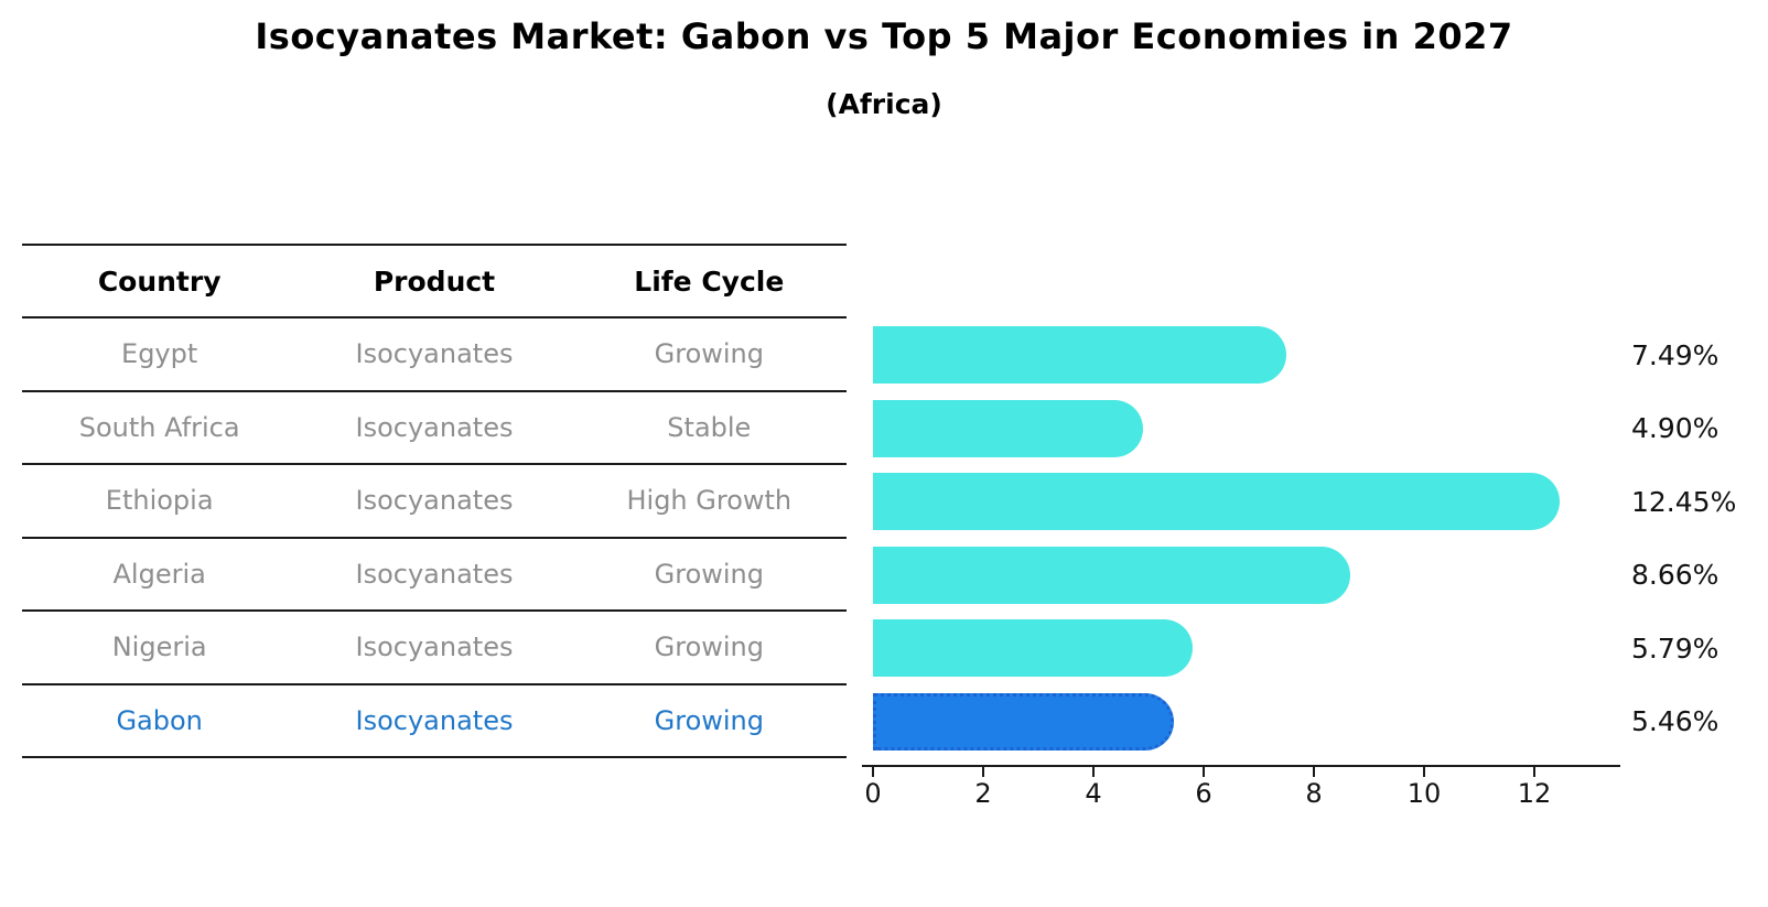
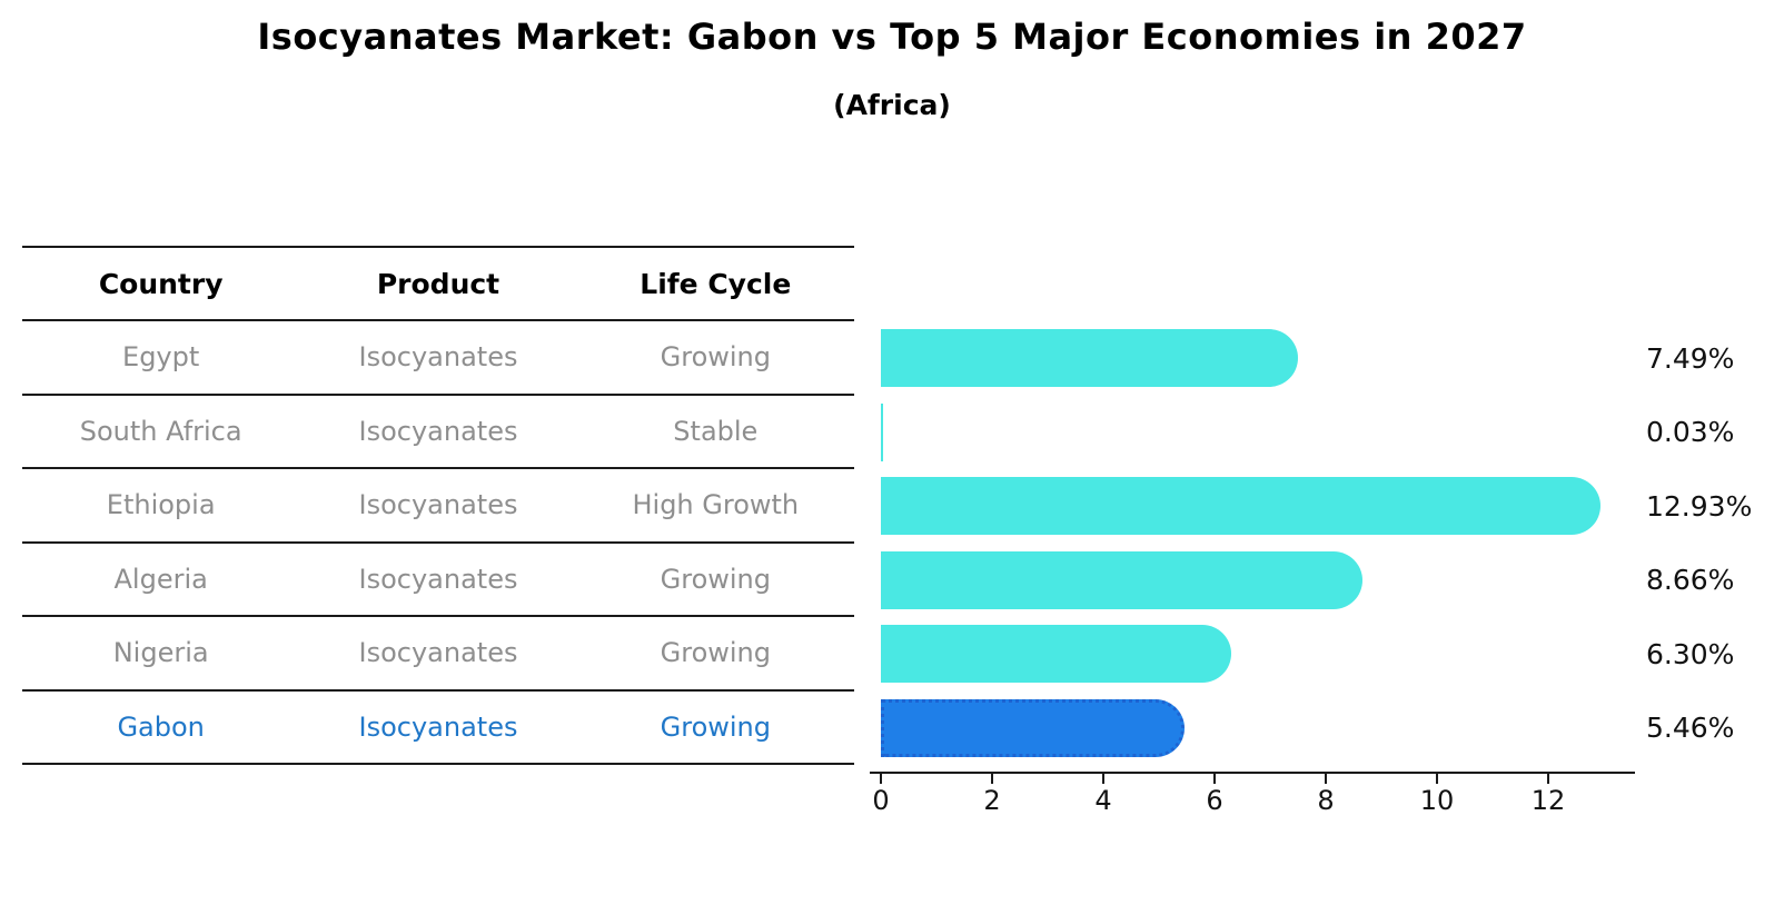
South Africa: 4.90% -> 0.03%
Ethiopia: 12.45% -> 12.93%
Nigeria: 5.79% -> 6.30%
